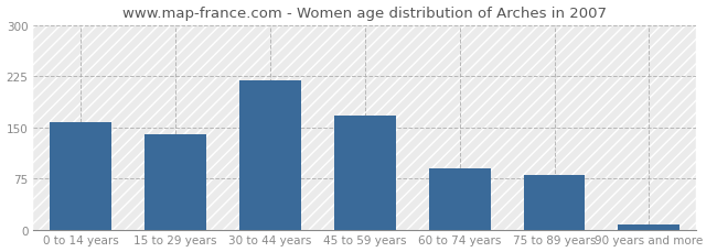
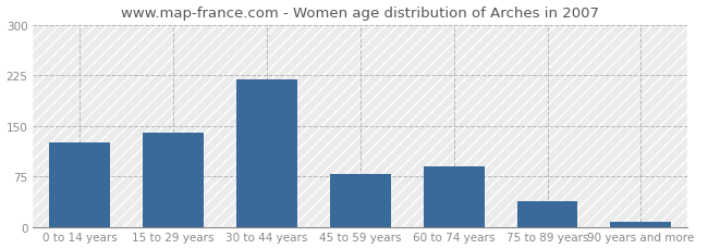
0 to 14 years: 157 -> 126
45 to 59 years: 167 -> 78
75 to 89 years: 80 -> 38
